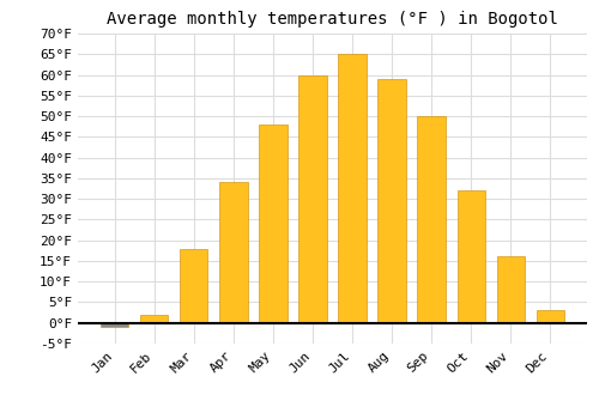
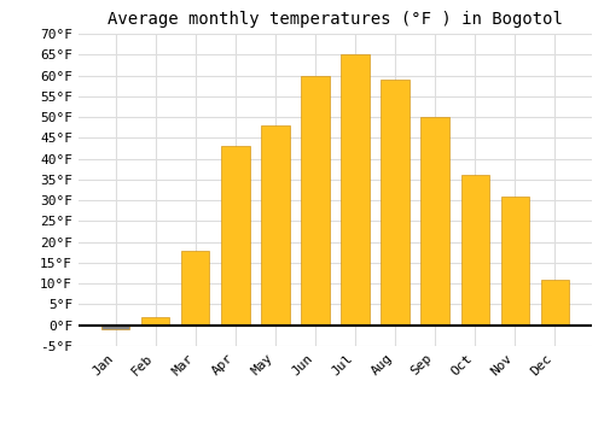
Apr: 34°F -> 43°F
Oct: 32°F -> 36°F
Nov: 16°F -> 31°F
Dec: 3°F -> 11°F
